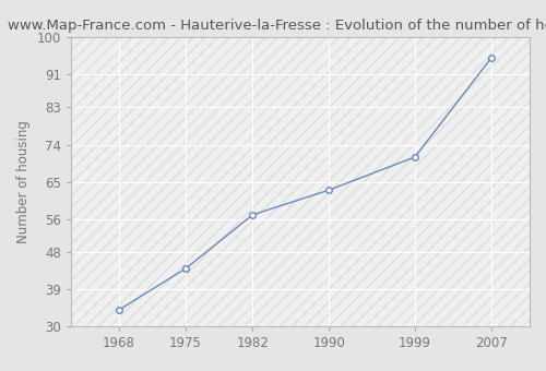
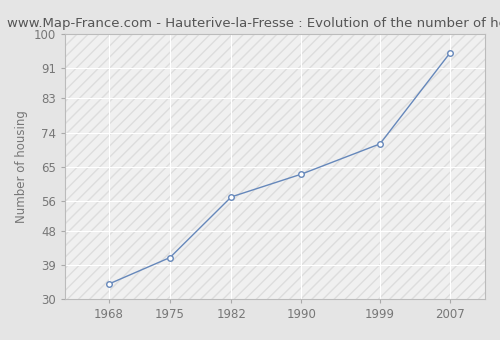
1975: 44 -> 41
